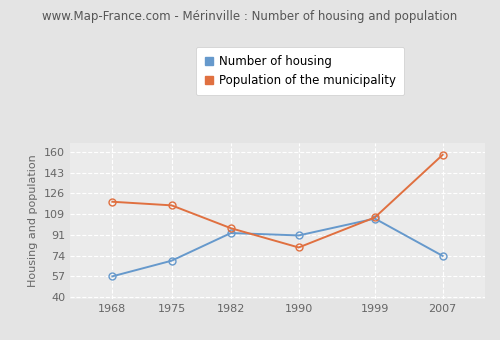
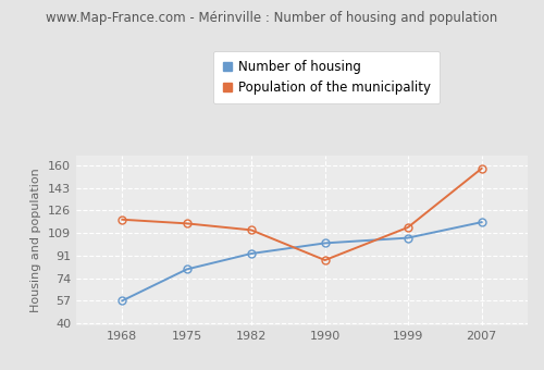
Number of housing/1975: 70 -> 81
Population of the municipality/1982: 97 -> 111
Number of housing/1990: 91 -> 101
Population of the municipality/1990: 81 -> 88
Population of the municipality/1999: 106 -> 113
Number of housing/2007: 74 -> 117
